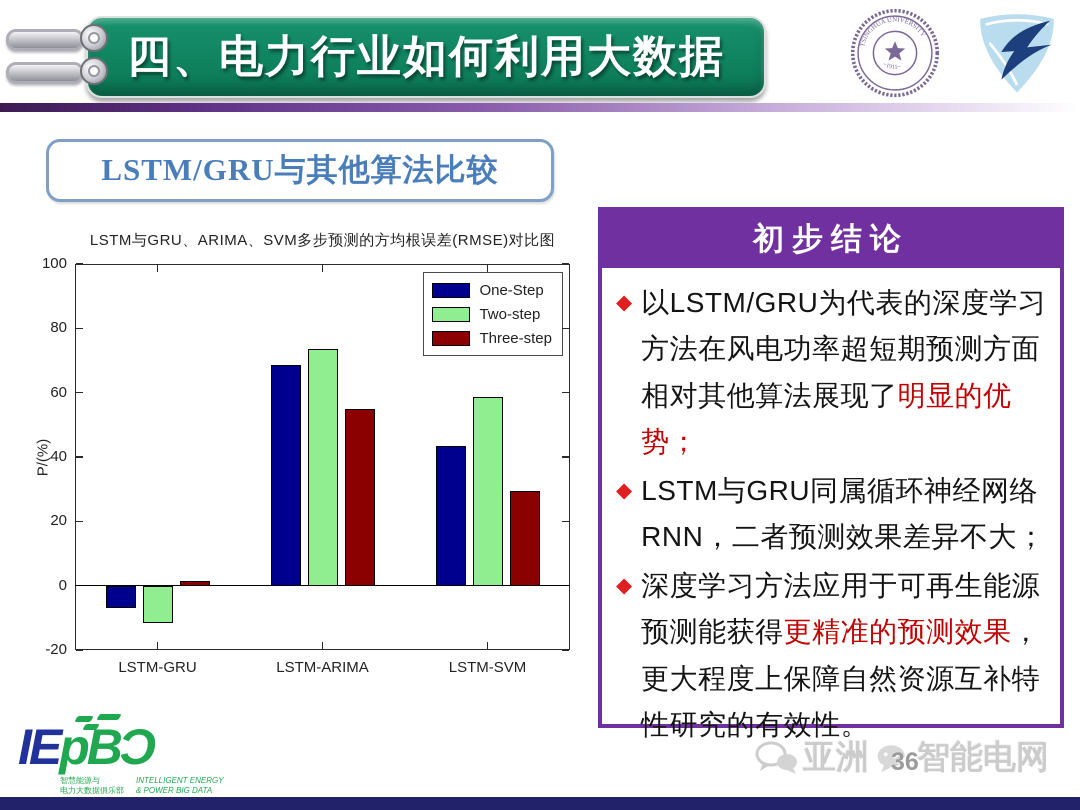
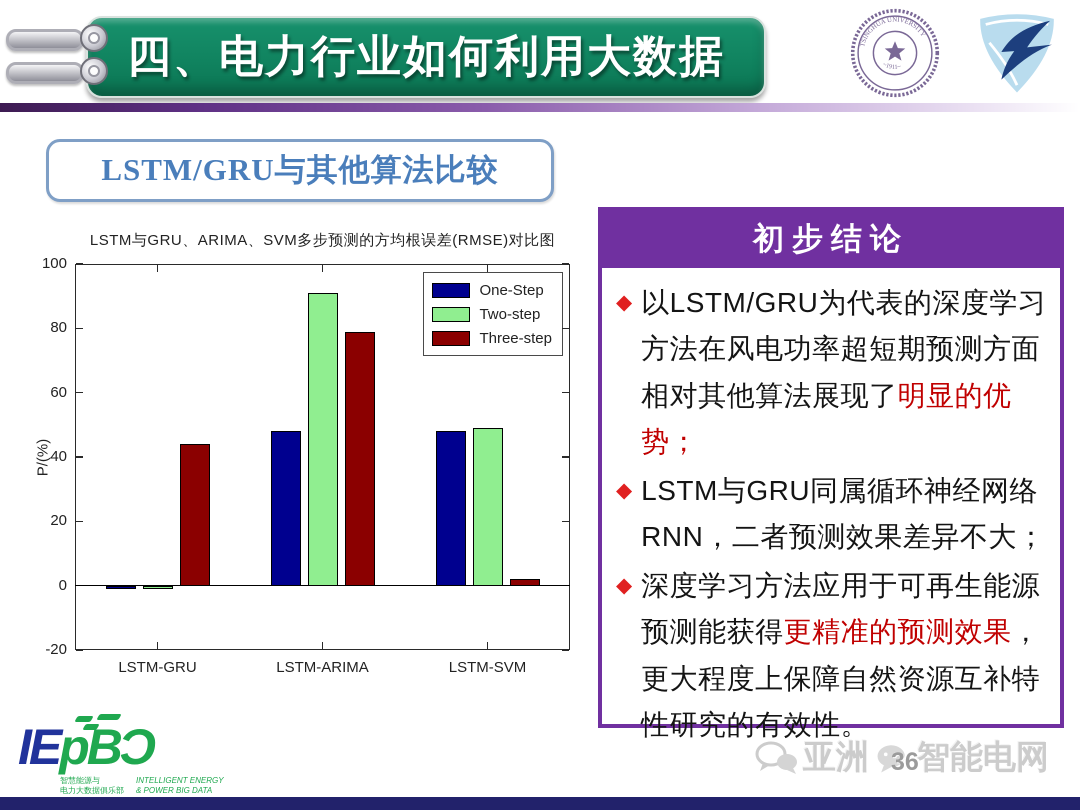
One-Step/LSTM-GRU: -7 -> -1
Two-step/LSTM-GRU: -12 -> -1
Three-step/LSTM-GRU: 2 -> 44
One-Step/LSTM-ARIMA: 68 -> 48
Two-step/LSTM-ARIMA: 74 -> 91
Three-step/LSTM-ARIMA: 55 -> 79
One-Step/LSTM-SVM: 44 -> 48
Two-step/LSTM-SVM: 58 -> 49
Three-step/LSTM-SVM: 30 -> 2
